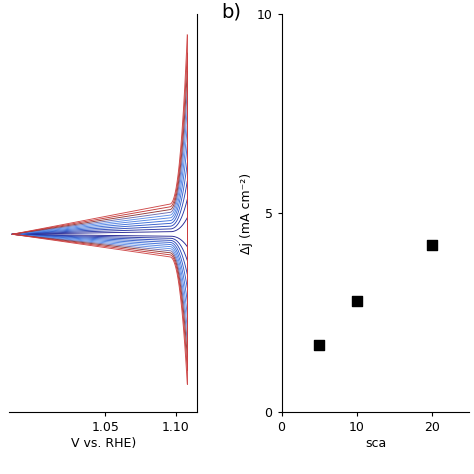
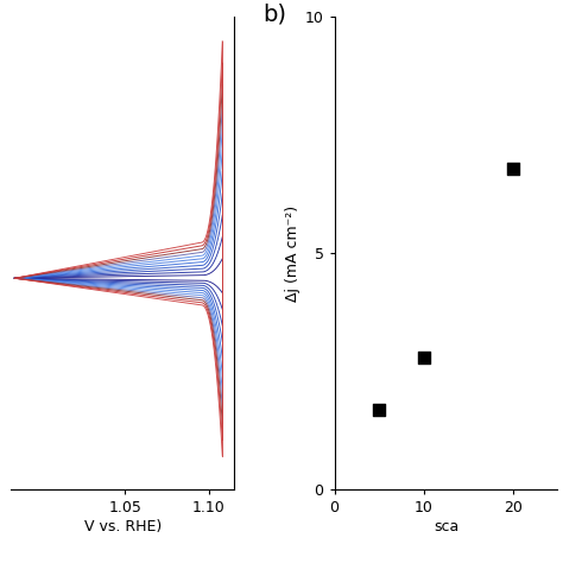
20: 4.2 -> 6.8
